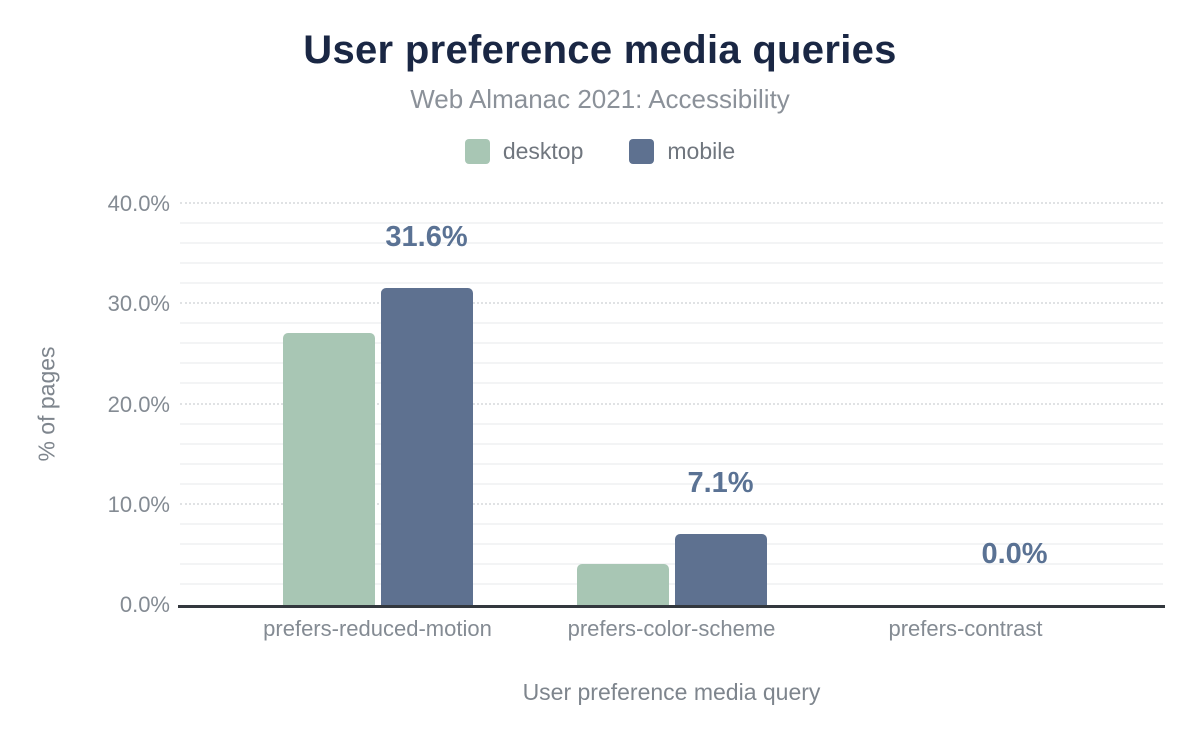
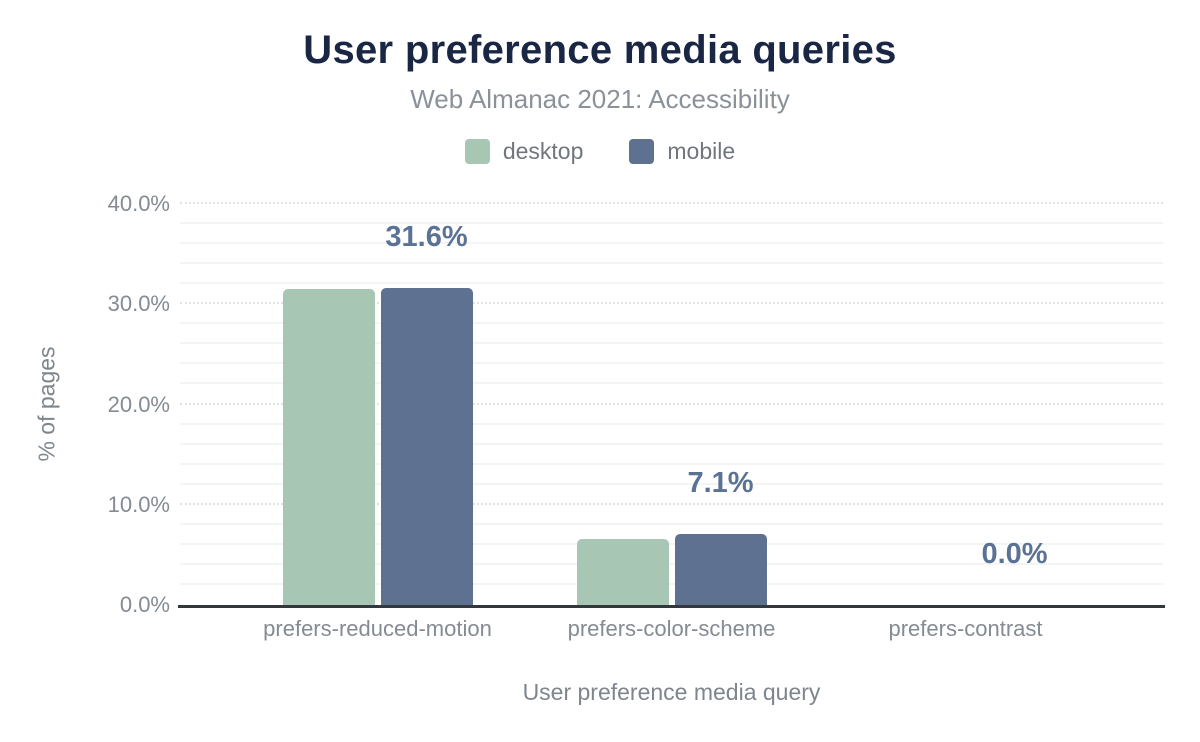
desktop/prefers-reduced-motion: 27.1% -> 31.5%
desktop/prefers-color-scheme: 4.1% -> 6.6%
